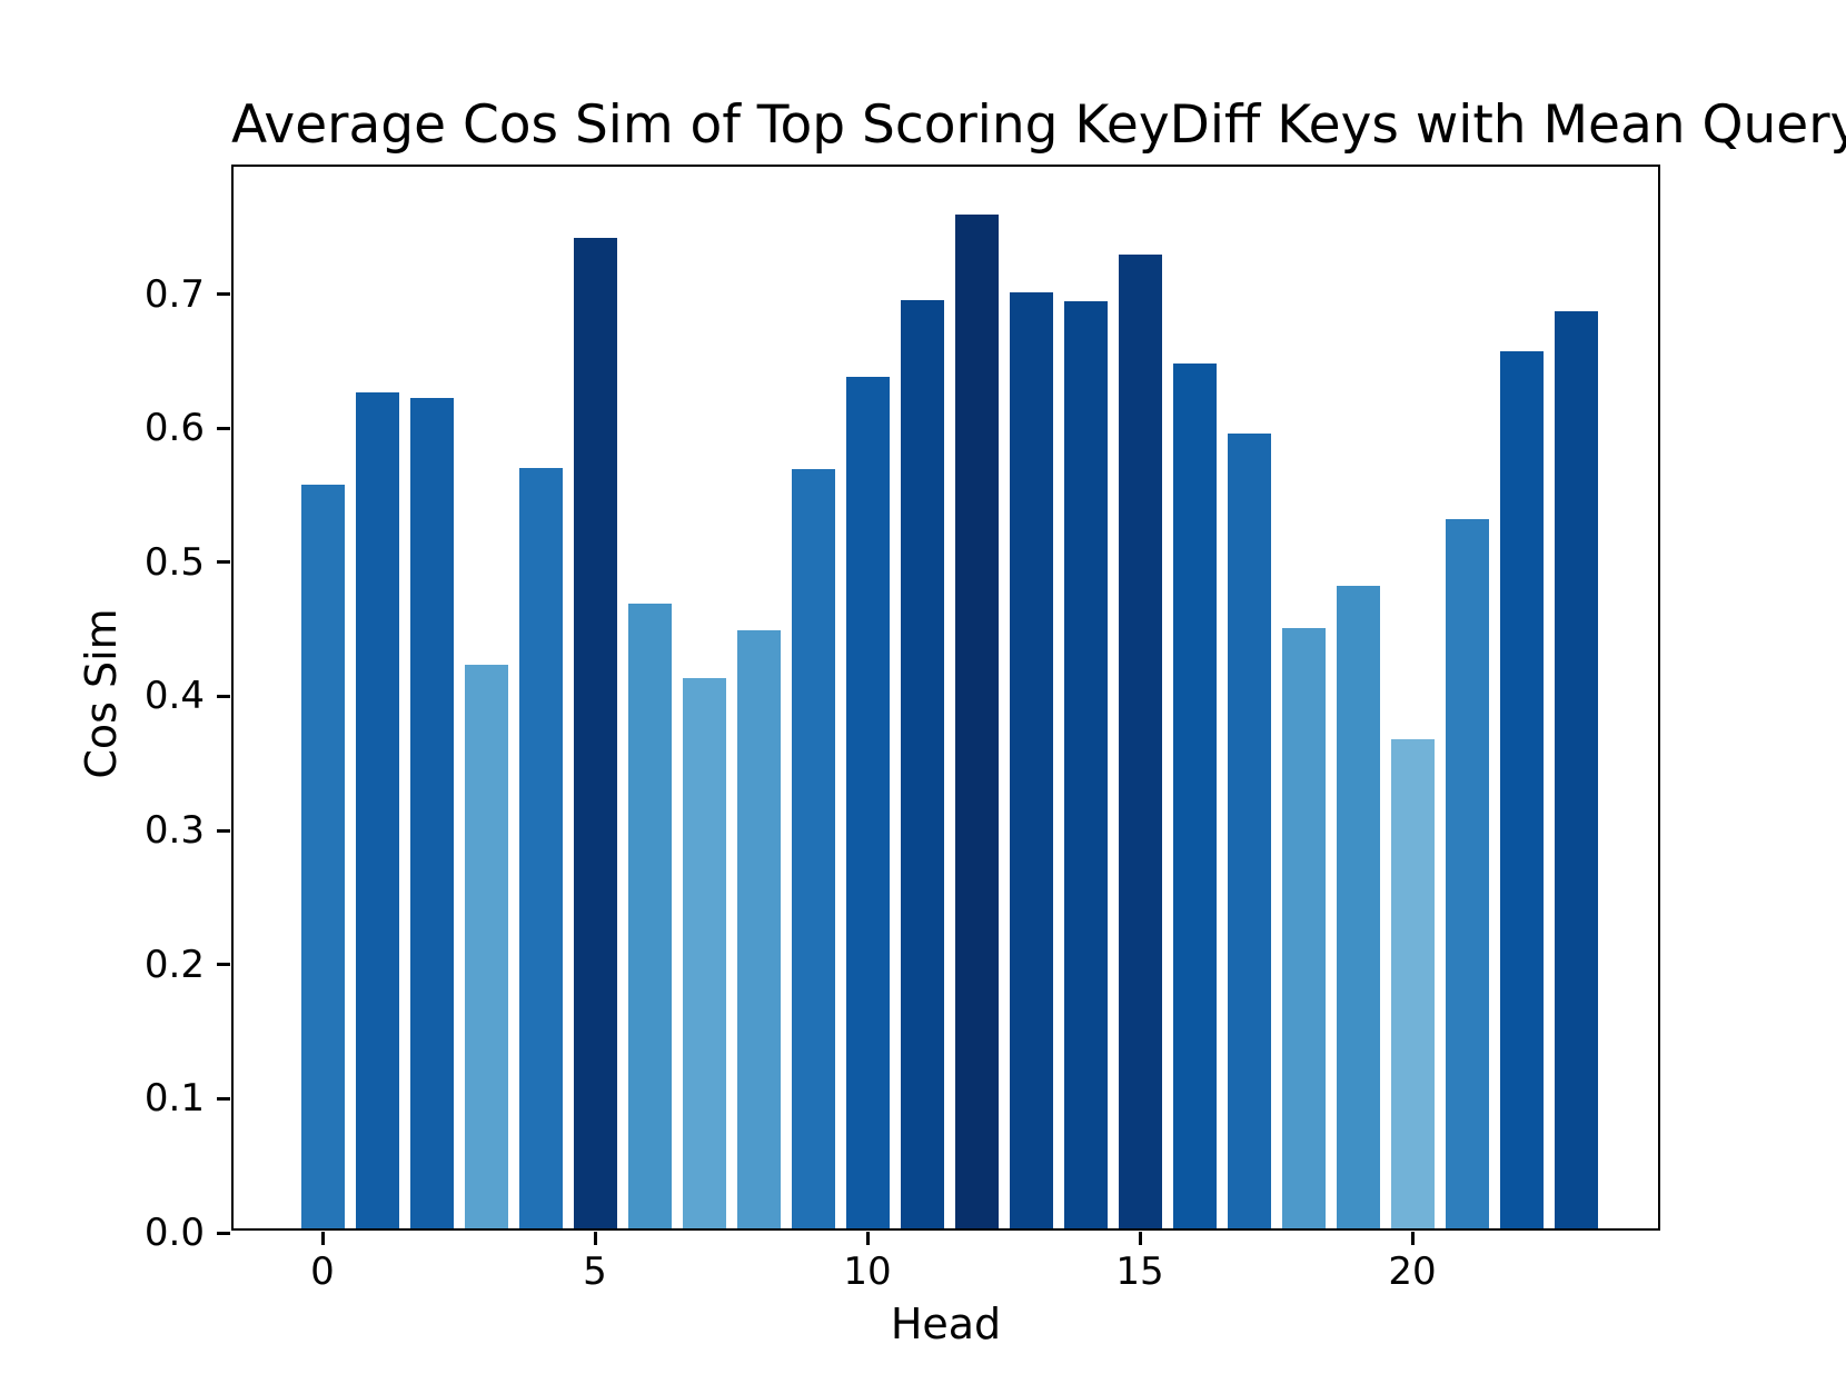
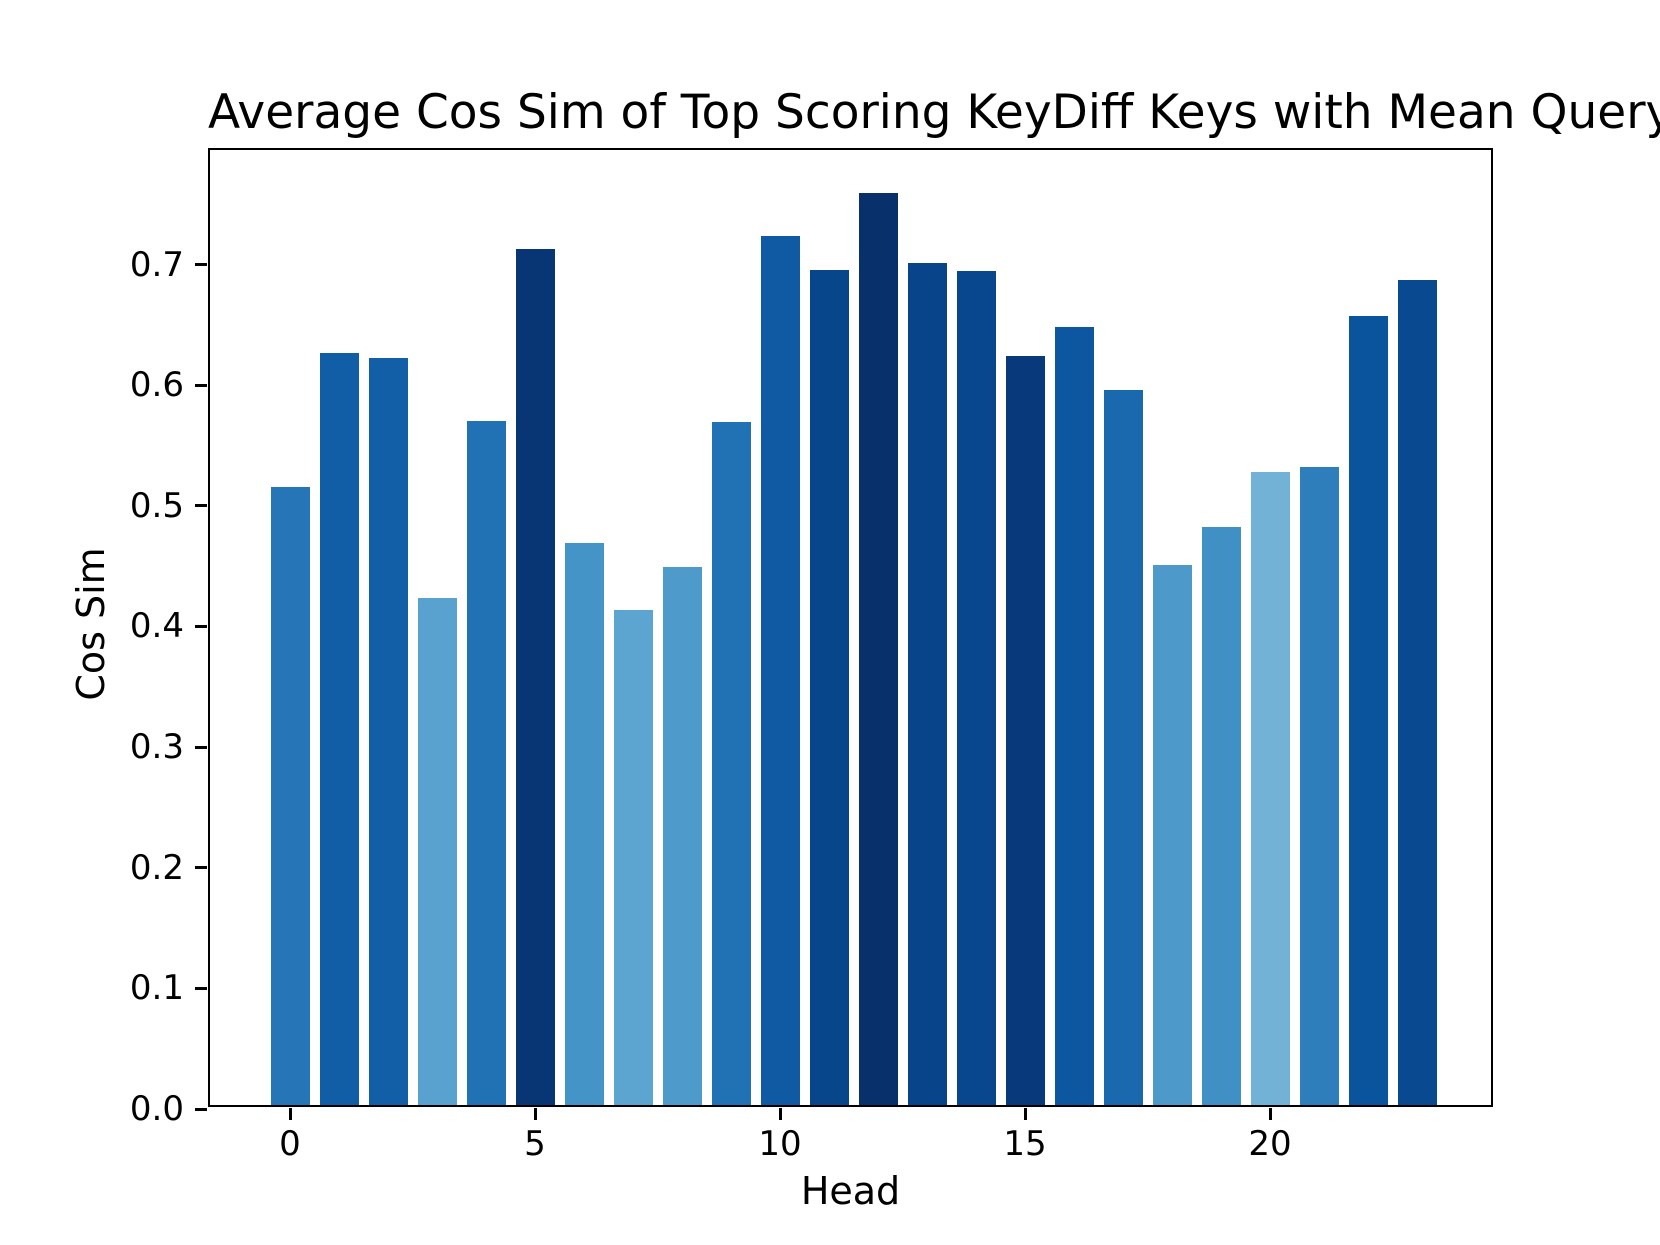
0: 0.555 -> 0.512
5: 0.739 -> 0.710
10: 0.635 -> 0.720
15: 0.726 -> 0.621
20: 0.365 -> 0.525
